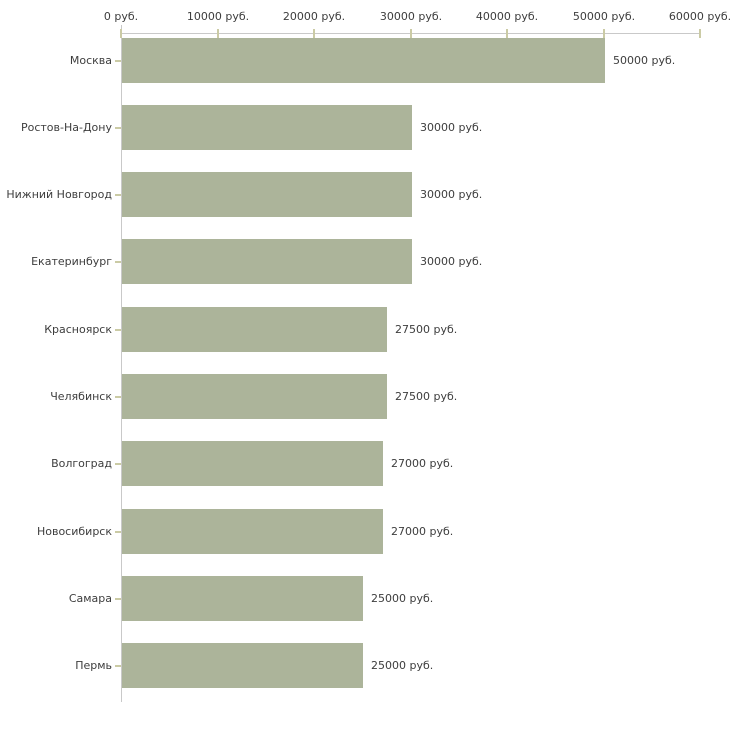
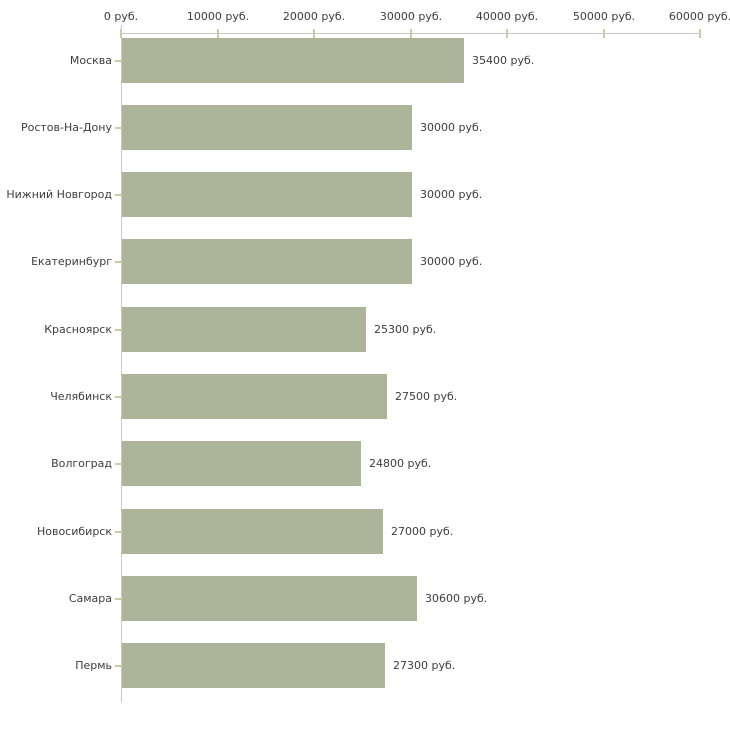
Москва: 50000 -> 35400
Красноярск: 27500 -> 25300
Волгоград: 27000 -> 24800
Самара: 25000 -> 30600
Пермь: 25000 -> 27300
